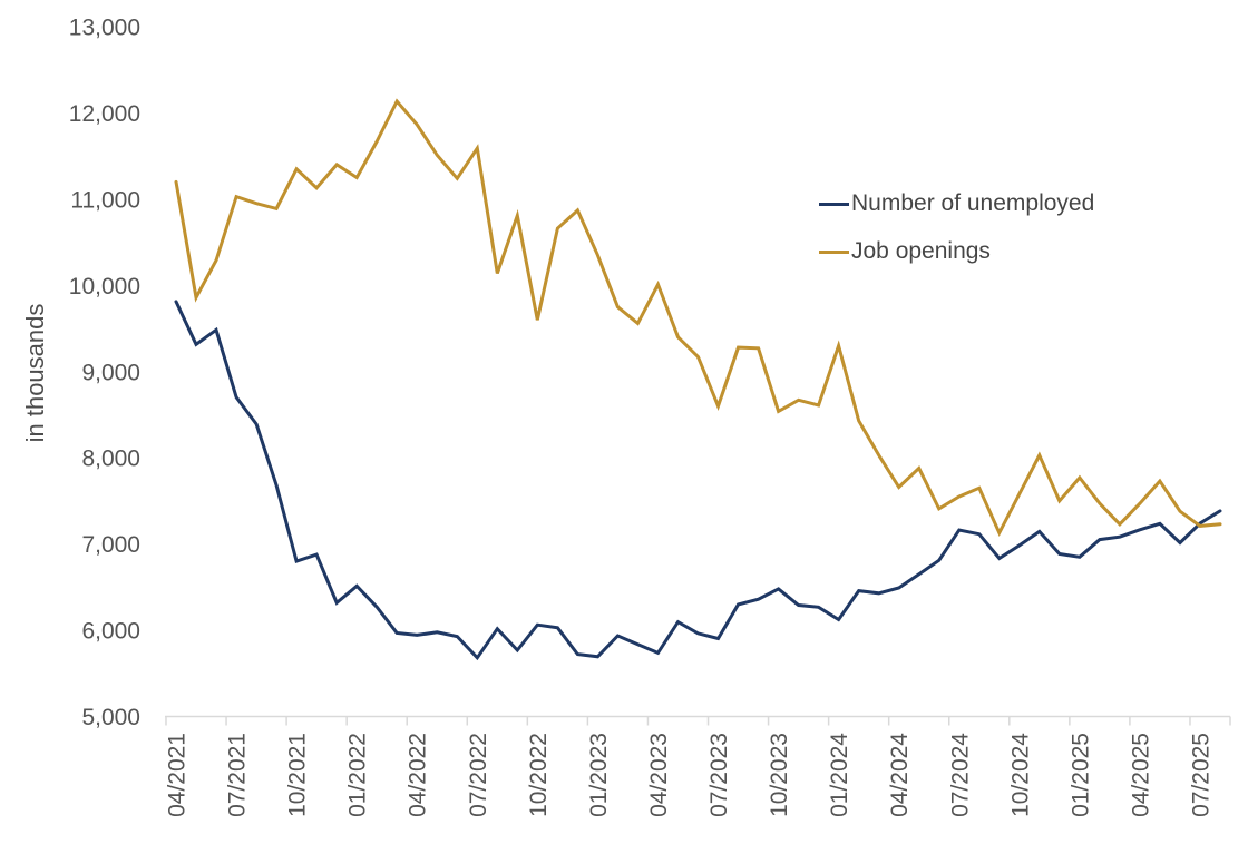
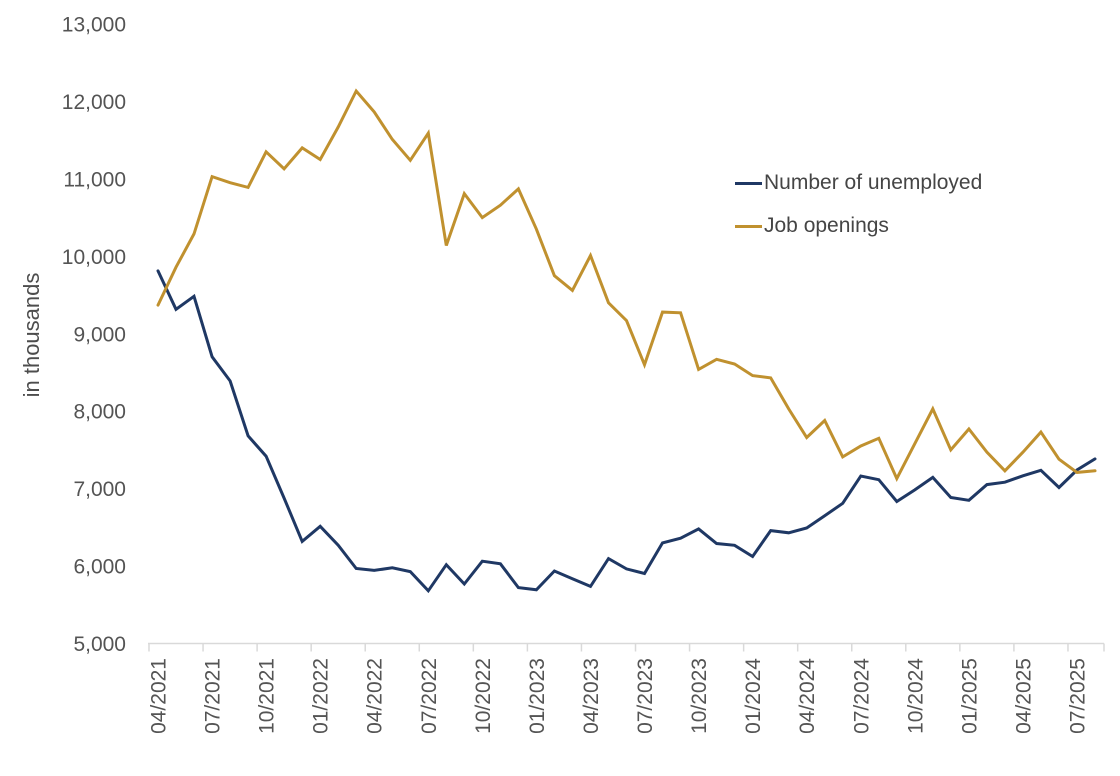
Job openings/04/2021: 11200 -> 9400
Number of unemployed/10/2021: 6800 -> 7400
Job openings/10/2022: 9600 -> 10500
Job openings/01/2024: 9300 -> 8500
